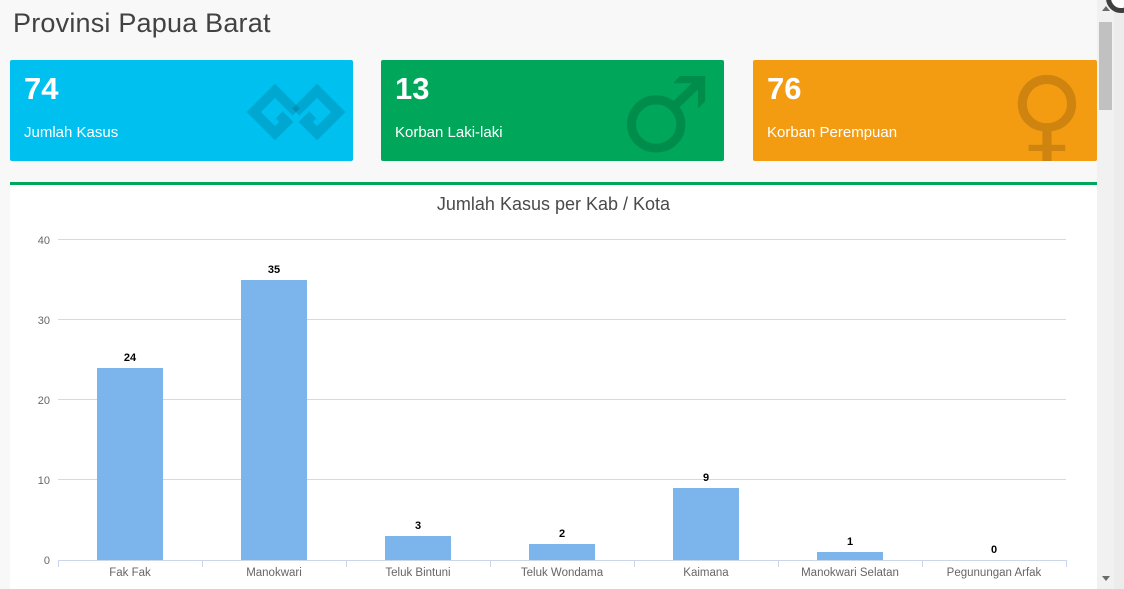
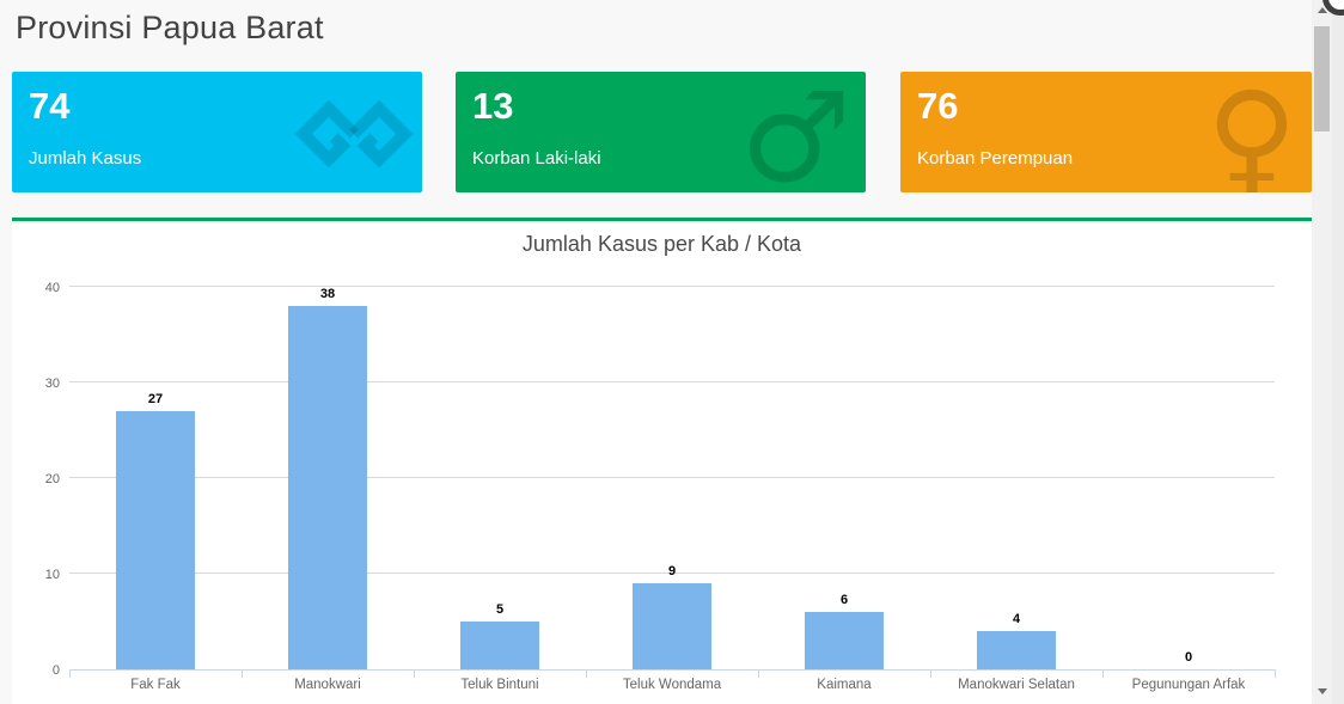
Fak Fak: 24 -> 27
Manokwari: 35 -> 38
Teluk Bintuni: 3 -> 5
Teluk Wondama: 2 -> 9
Kaimana: 9 -> 6
Manokwari Selatan: 1 -> 4
